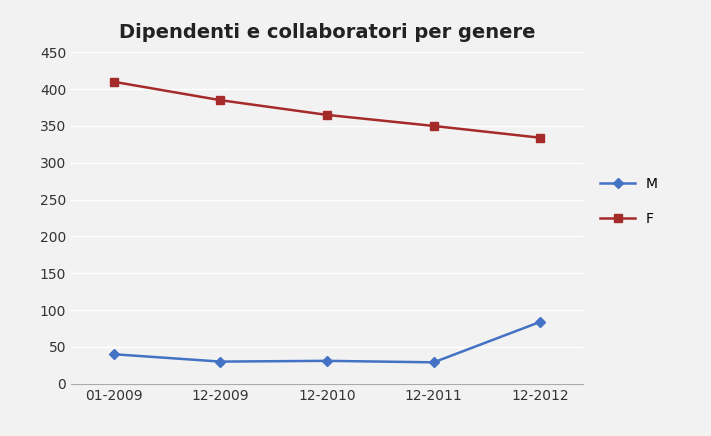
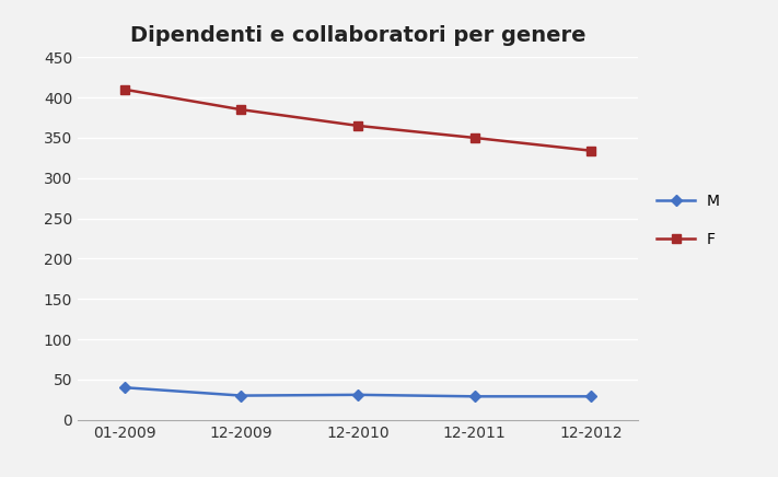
M/12-2012: 84 -> 29
